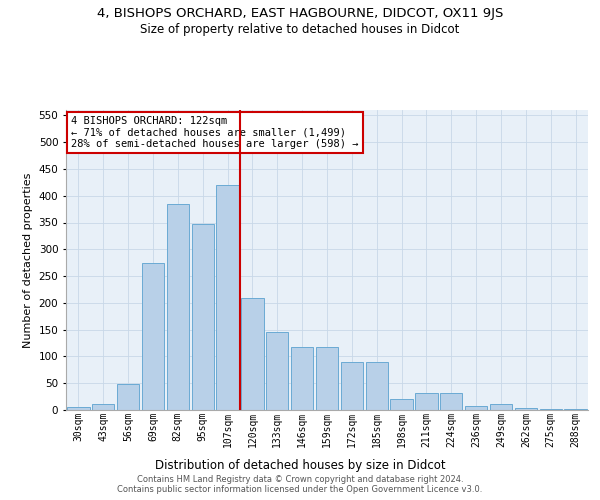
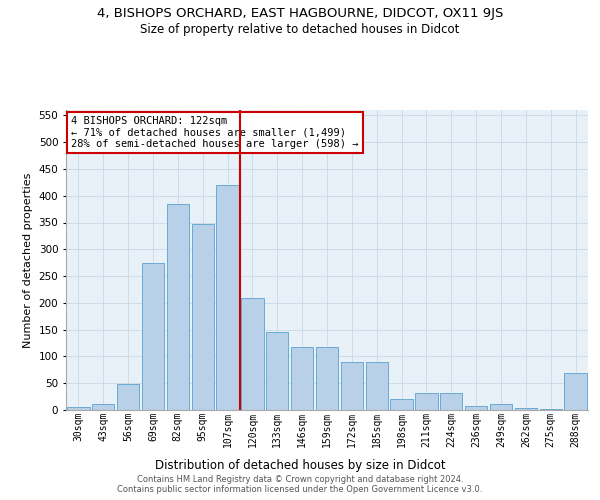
288sqm: 2 -> 70
